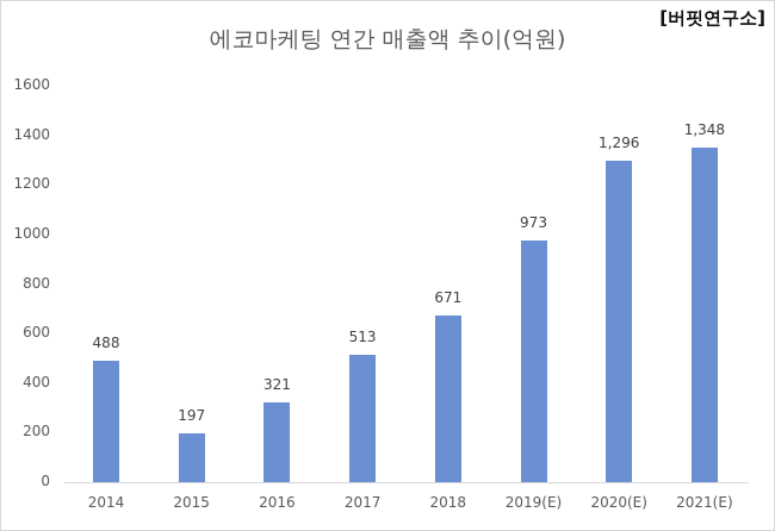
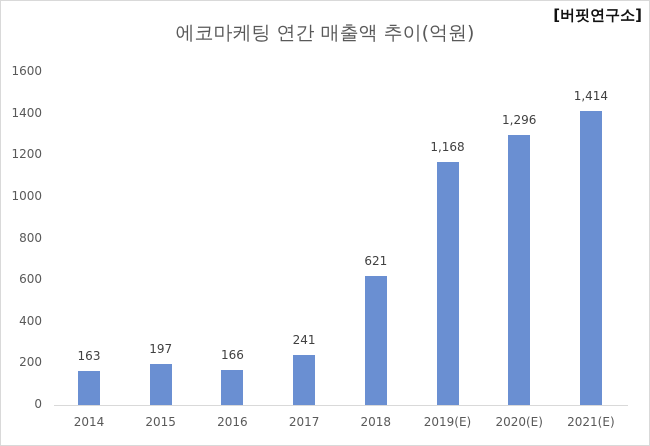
2014: 488 -> 163
2016: 321 -> 166
2017: 513 -> 241
2018: 671 -> 621
2019(E): 973 -> 1,168
2021(E): 1,348 -> 1,414
